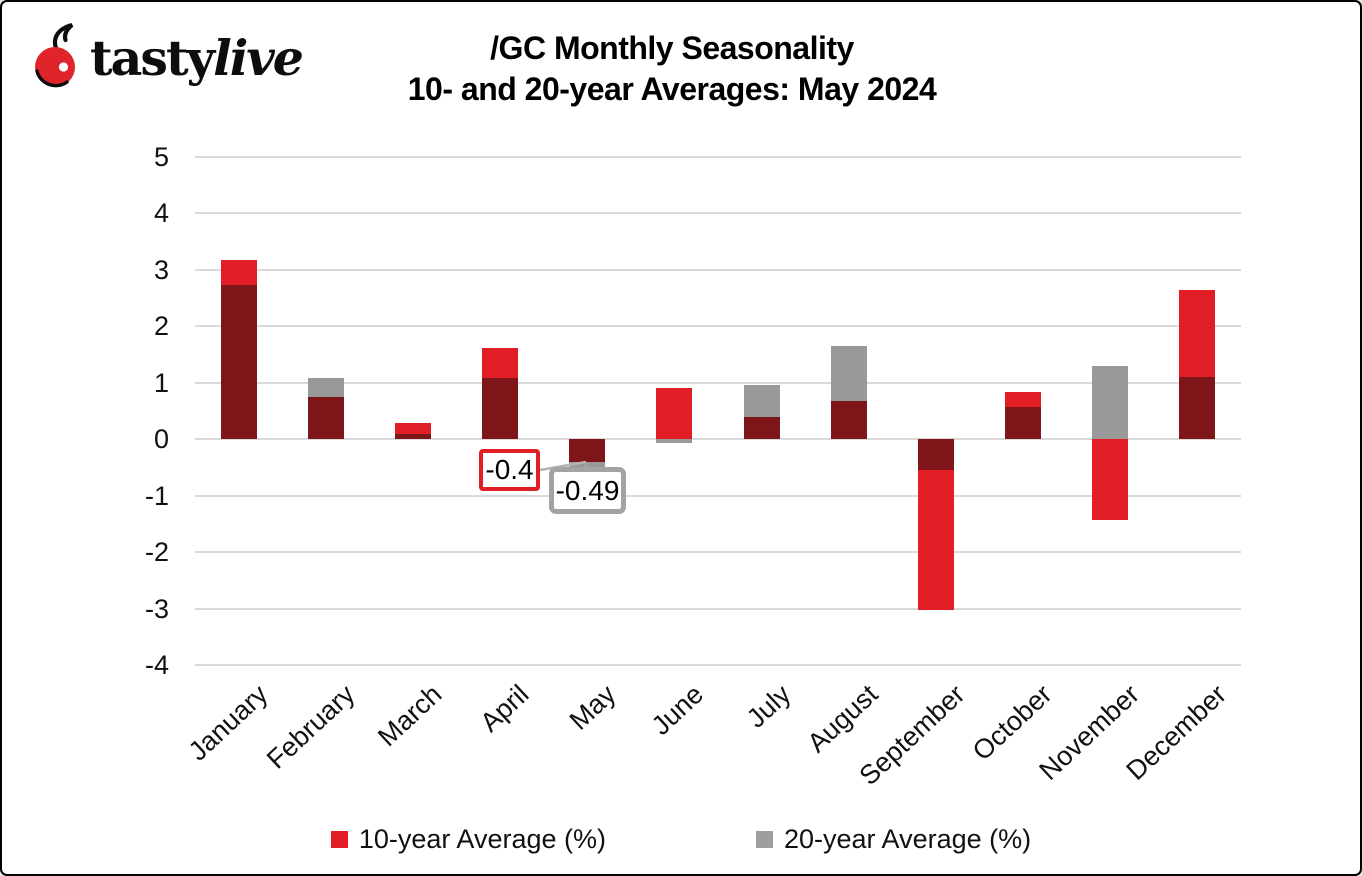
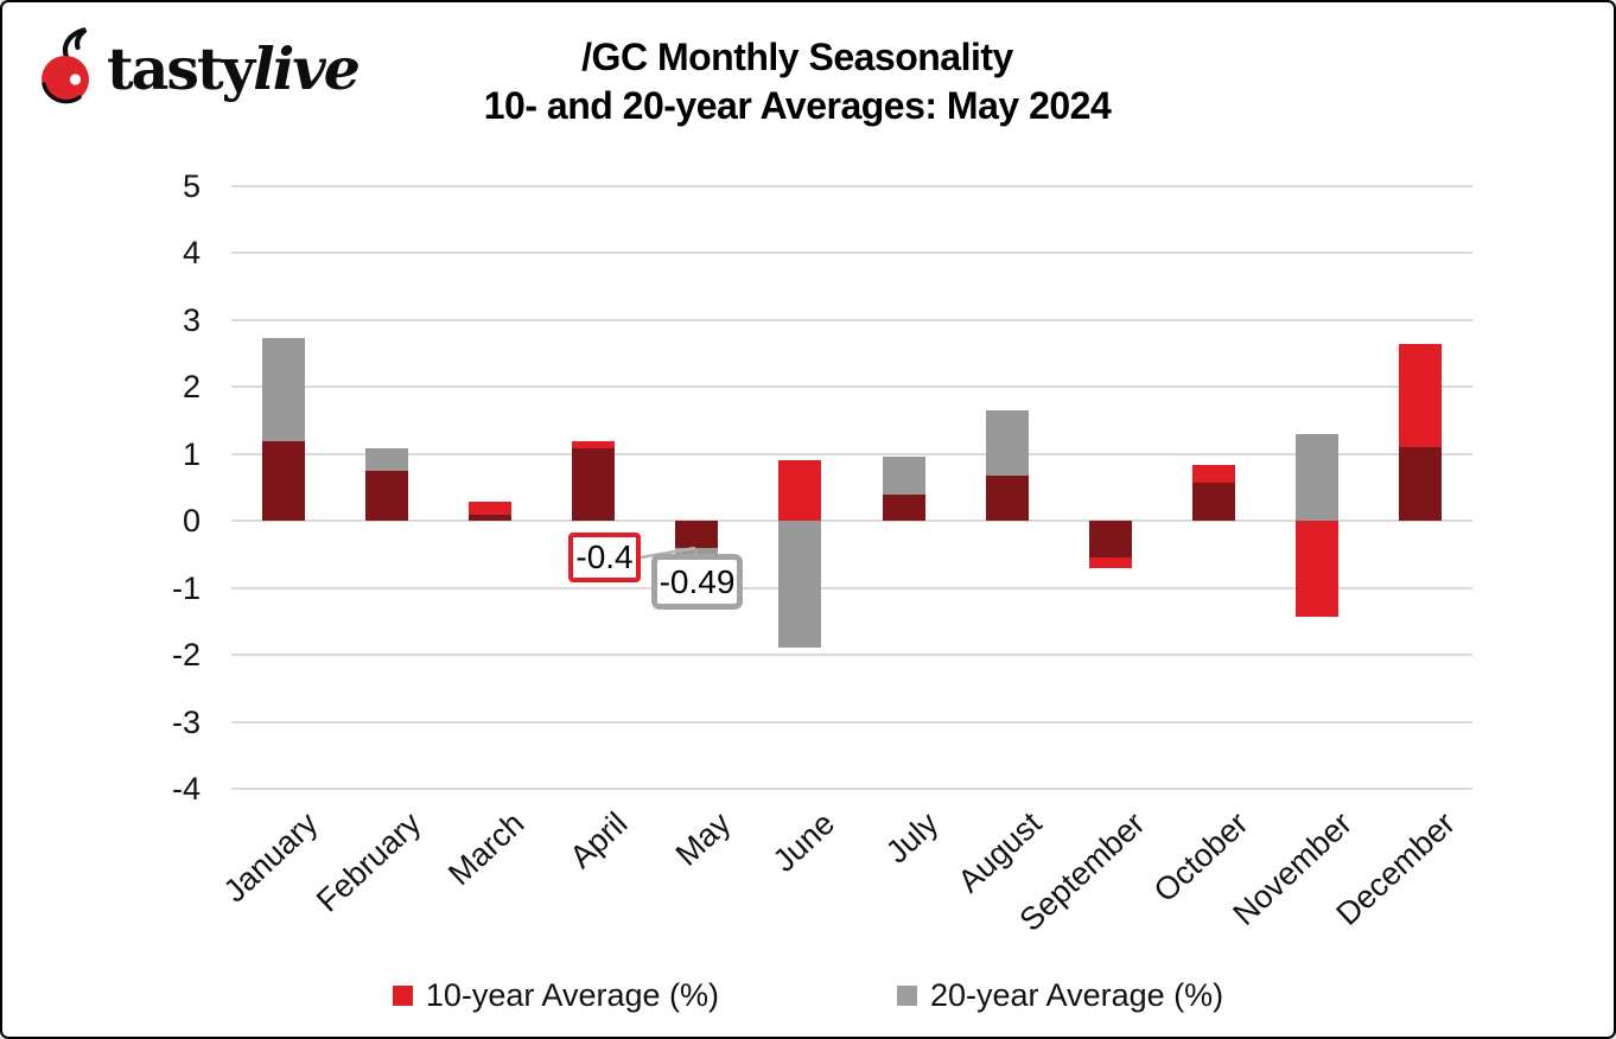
10-year Average (%)/January: 3.2 -> 1.2
10-year Average (%)/April: 1.6 -> 1.2
20-year Average (%)/June: -0.1 -> -1.9
10-year Average (%)/September: -3.0 -> -0.7
